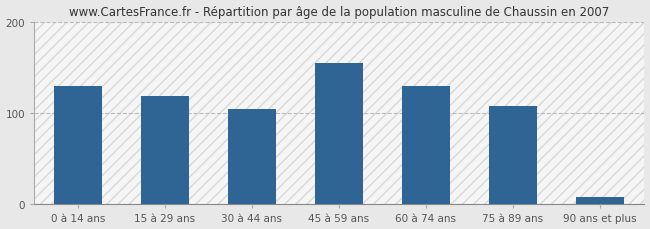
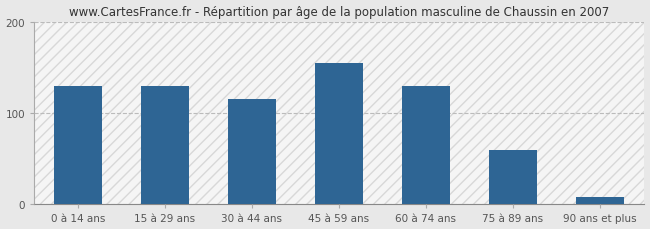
15 à 29 ans: 118 -> 130
30 à 44 ans: 104 -> 115
75 à 89 ans: 108 -> 60
